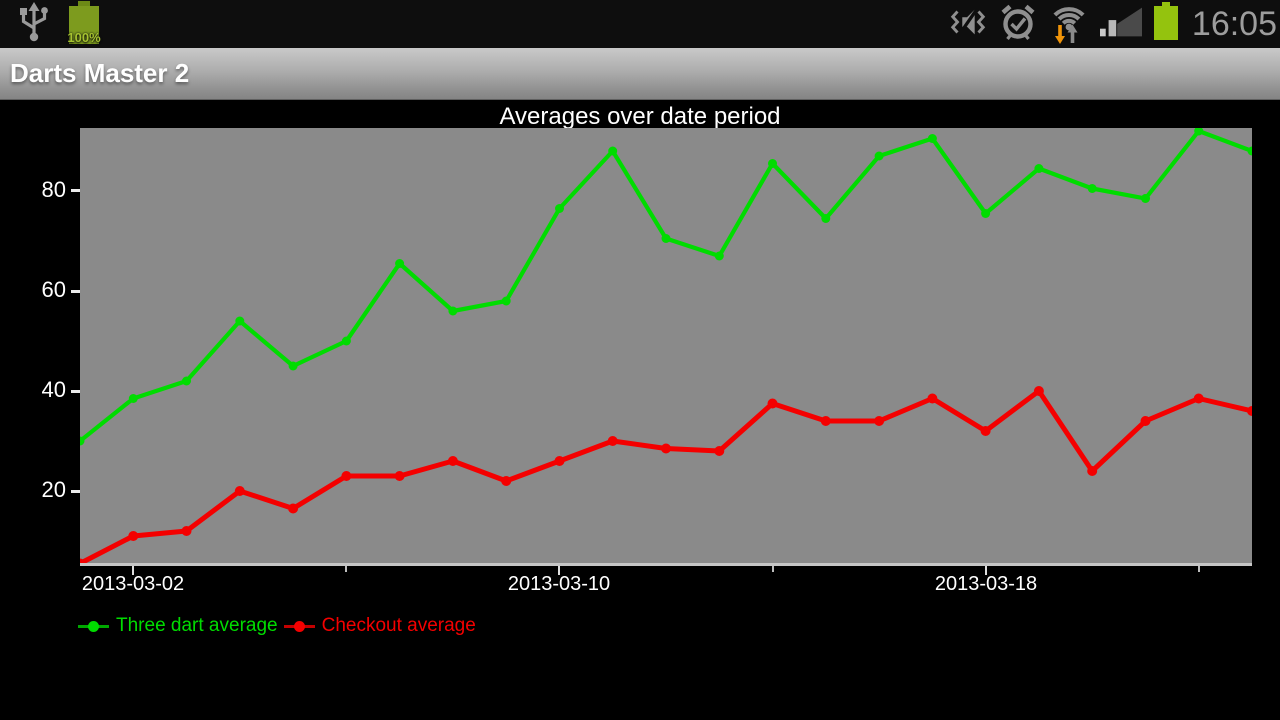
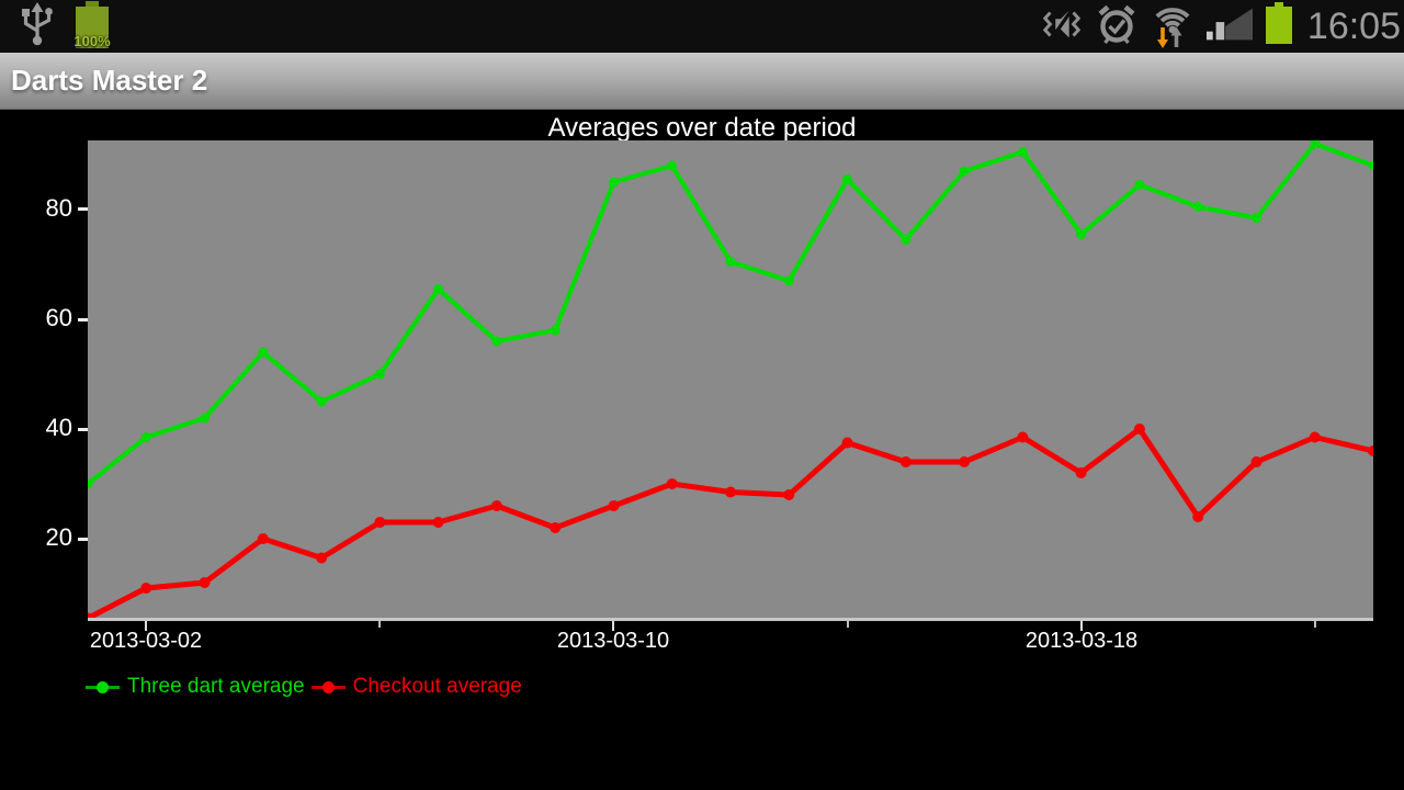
Three dart average/2013-03-10: 76 -> 85
